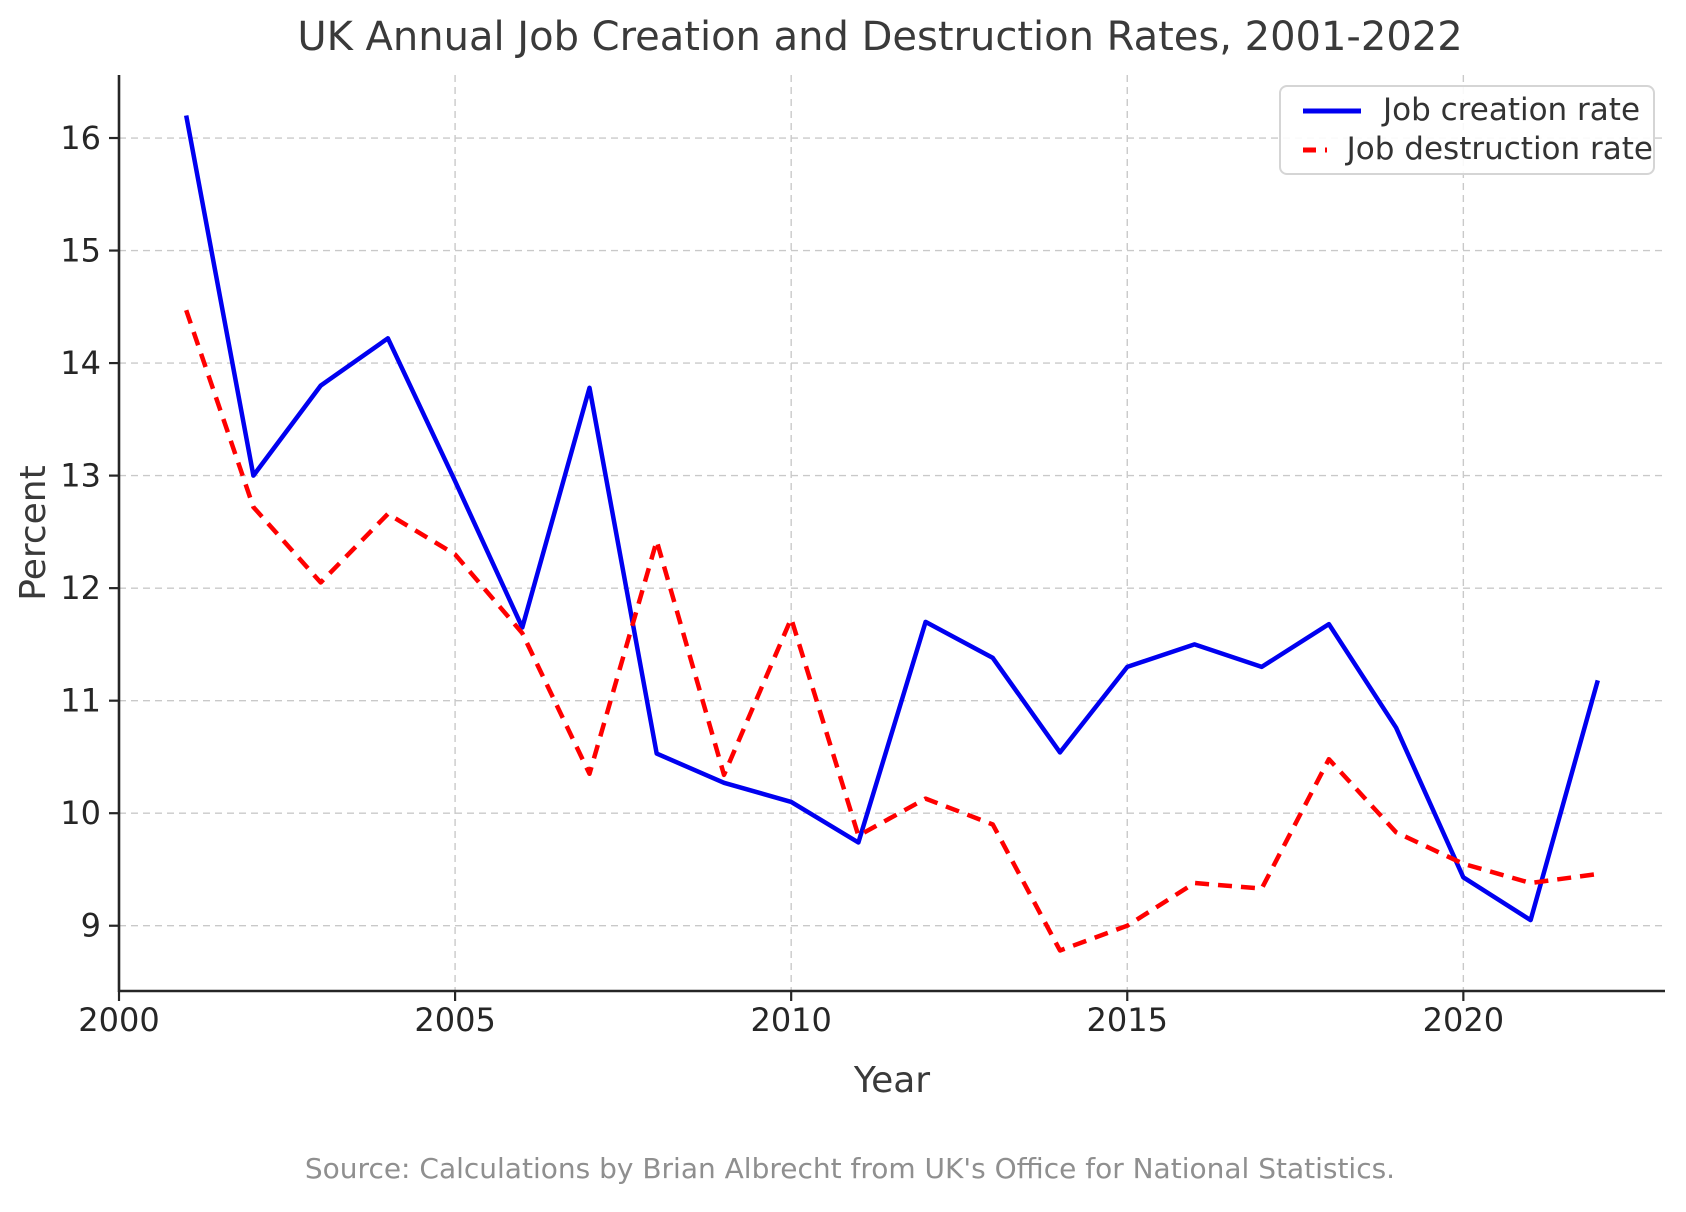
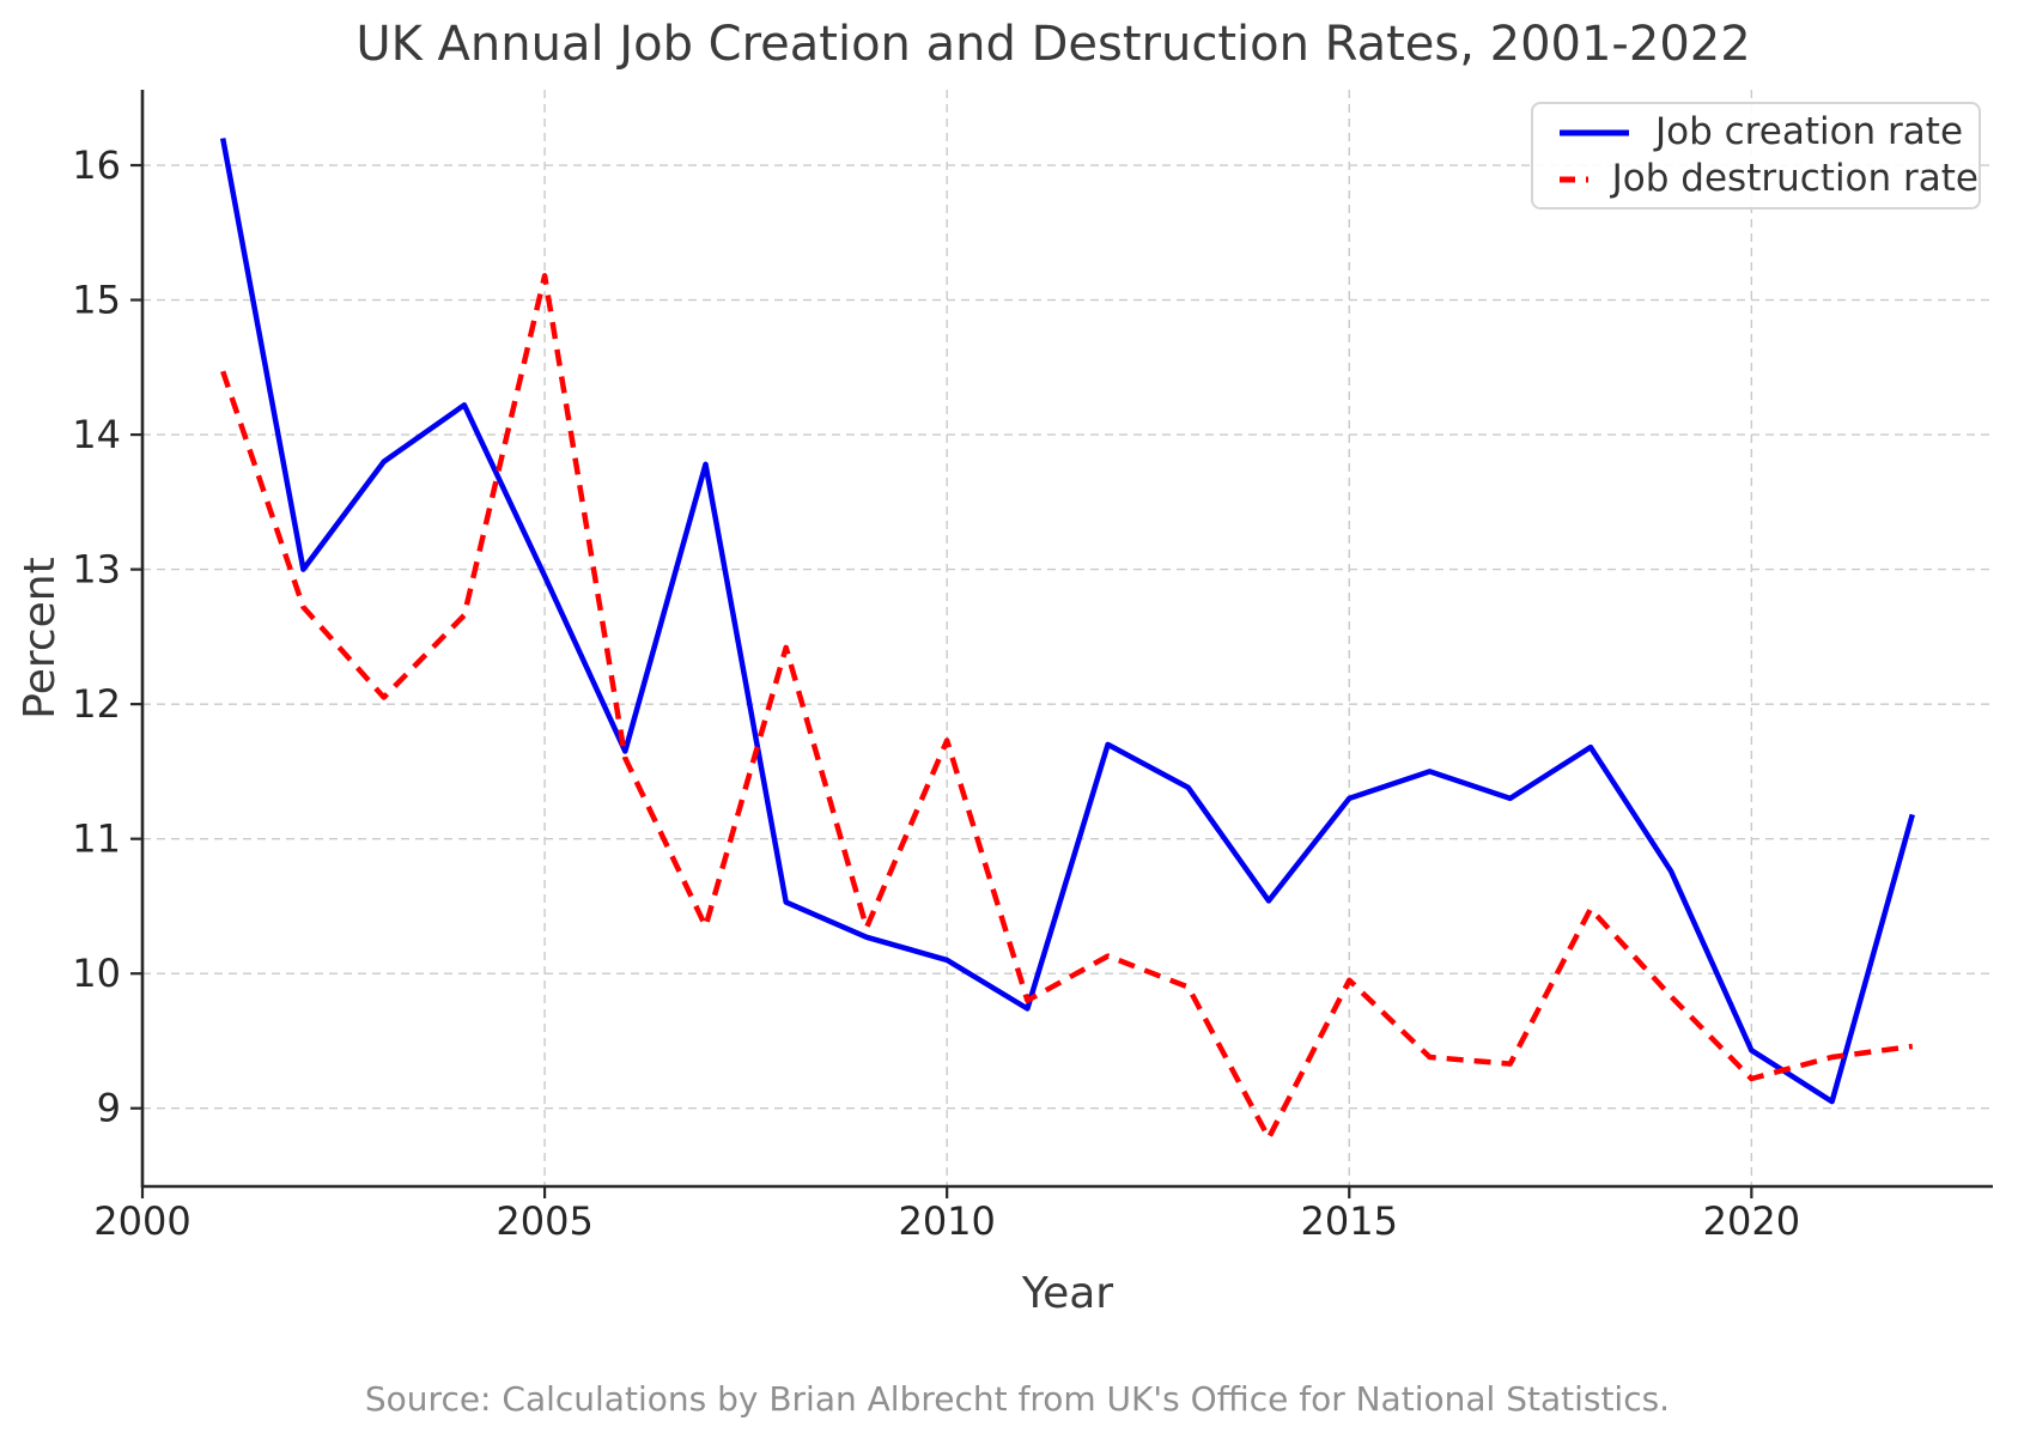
Job destruction rate/2005: 12.30 -> 15.18
Job destruction rate/2015: 9.00 -> 9.95
Job destruction rate/2020: 9.55 -> 9.22
